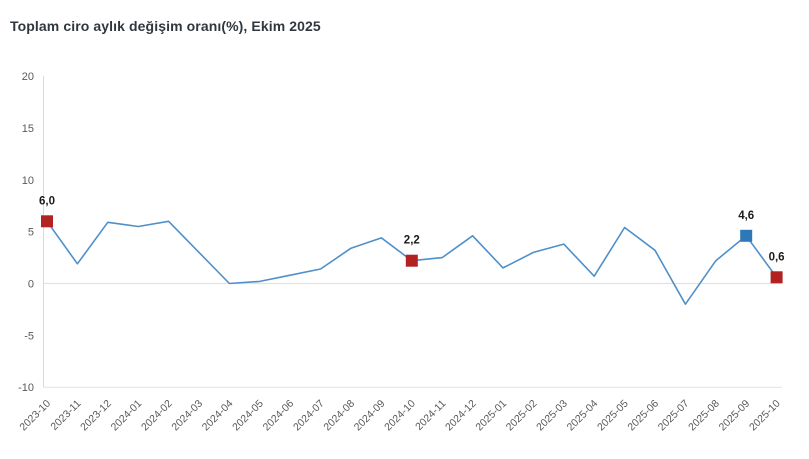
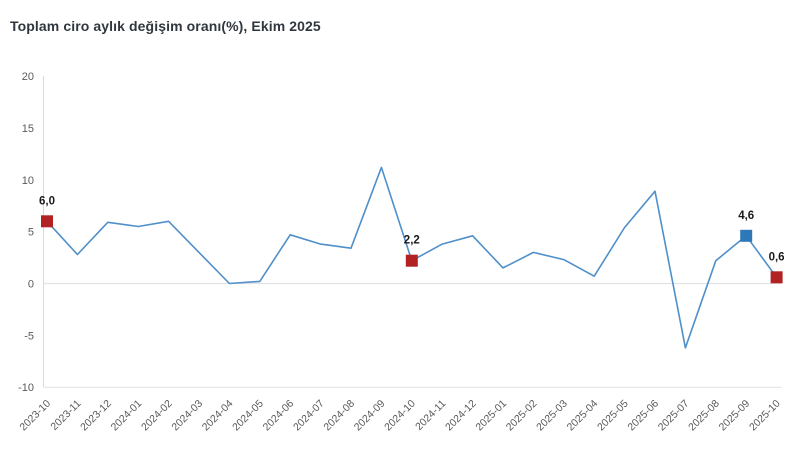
2023-11: 1.9 -> 2.8
2024-06: 0.8 -> 4.7
2024-07: 1.4 -> 3.8
2024-09: 4.4 -> 11.2
2024-11: 2.5 -> 3.8
2025-03: 3.8 -> 2.3
2025-06: 3.2 -> 8.9
2025-07: -2.0 -> -6.2
